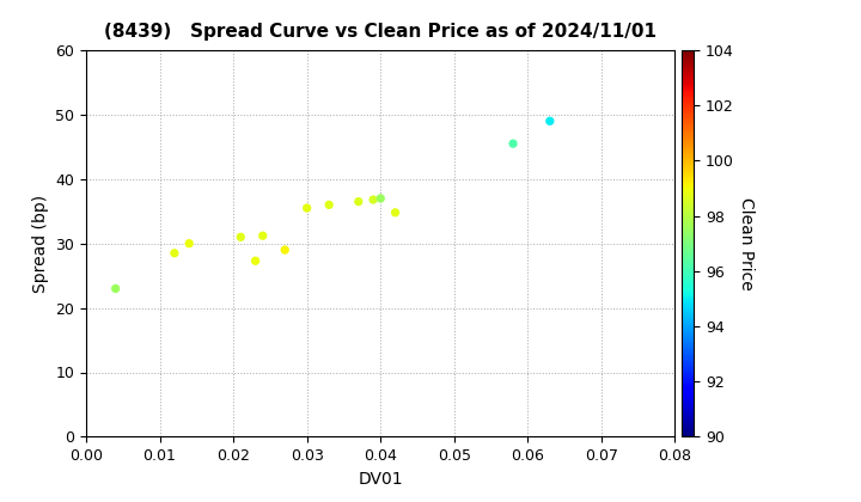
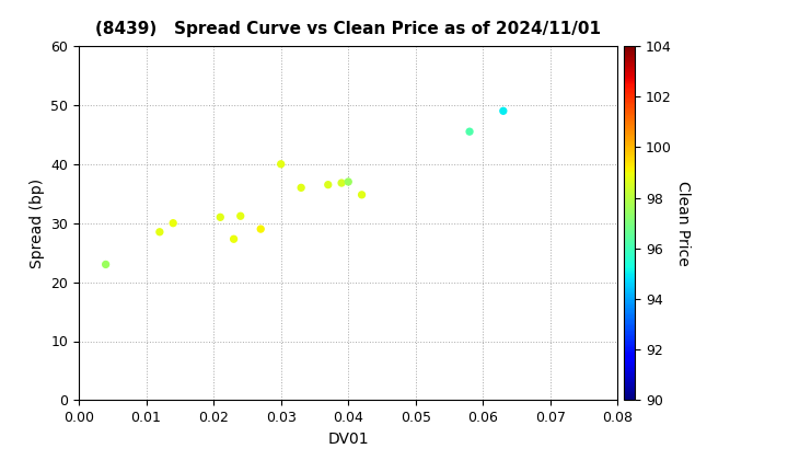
0.03: 35.5 -> 40.0
